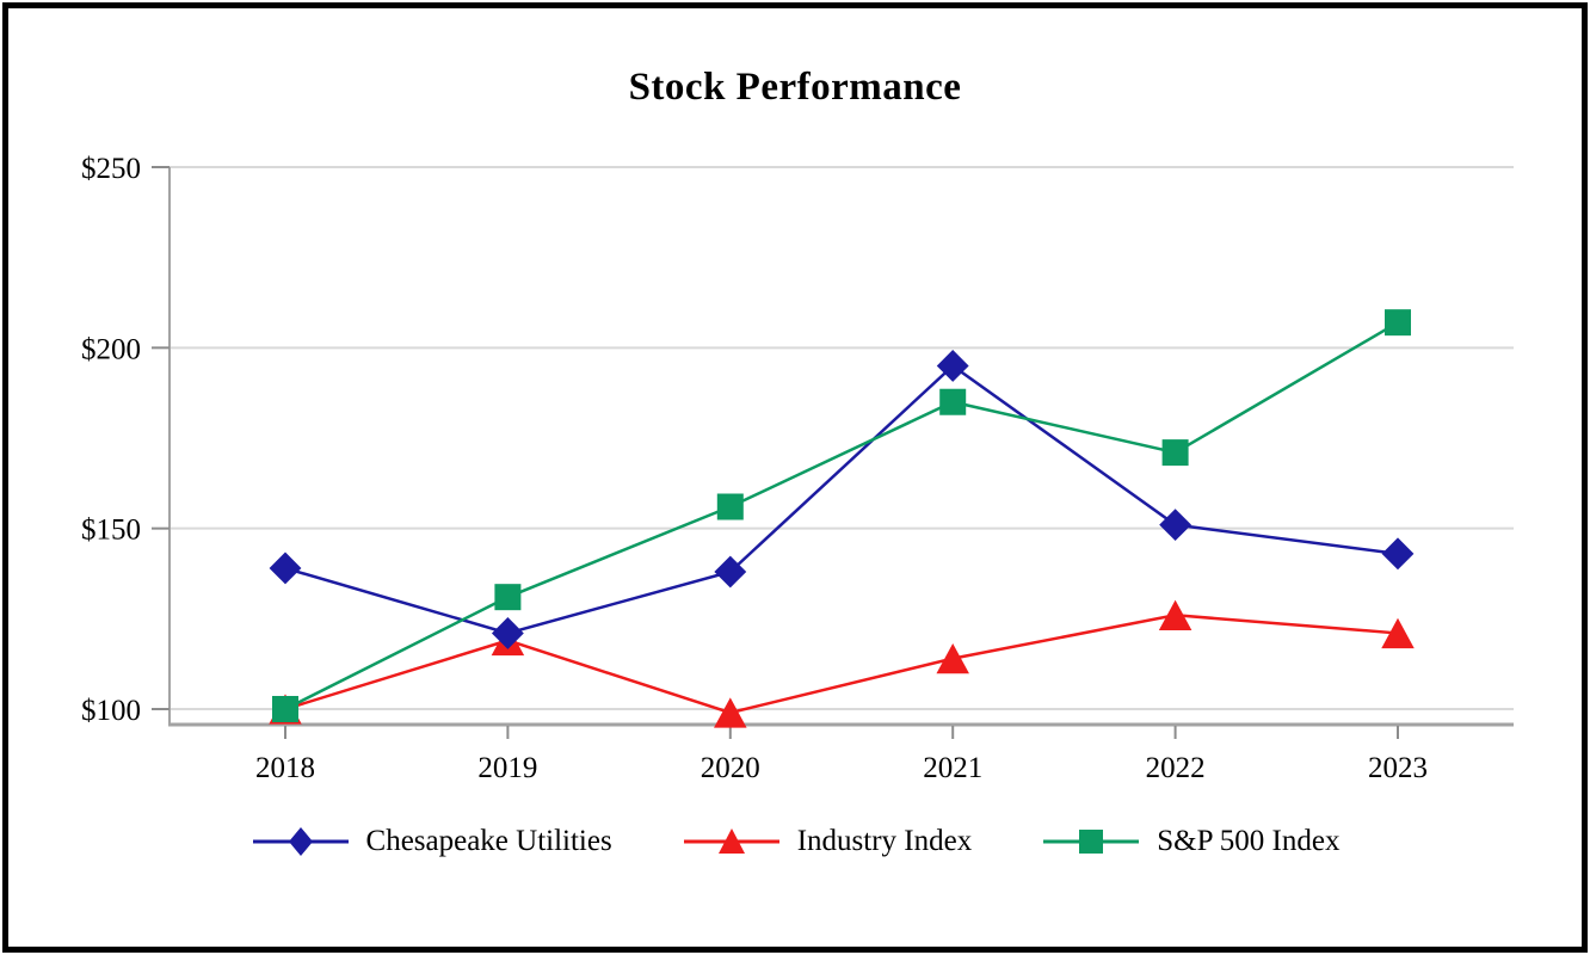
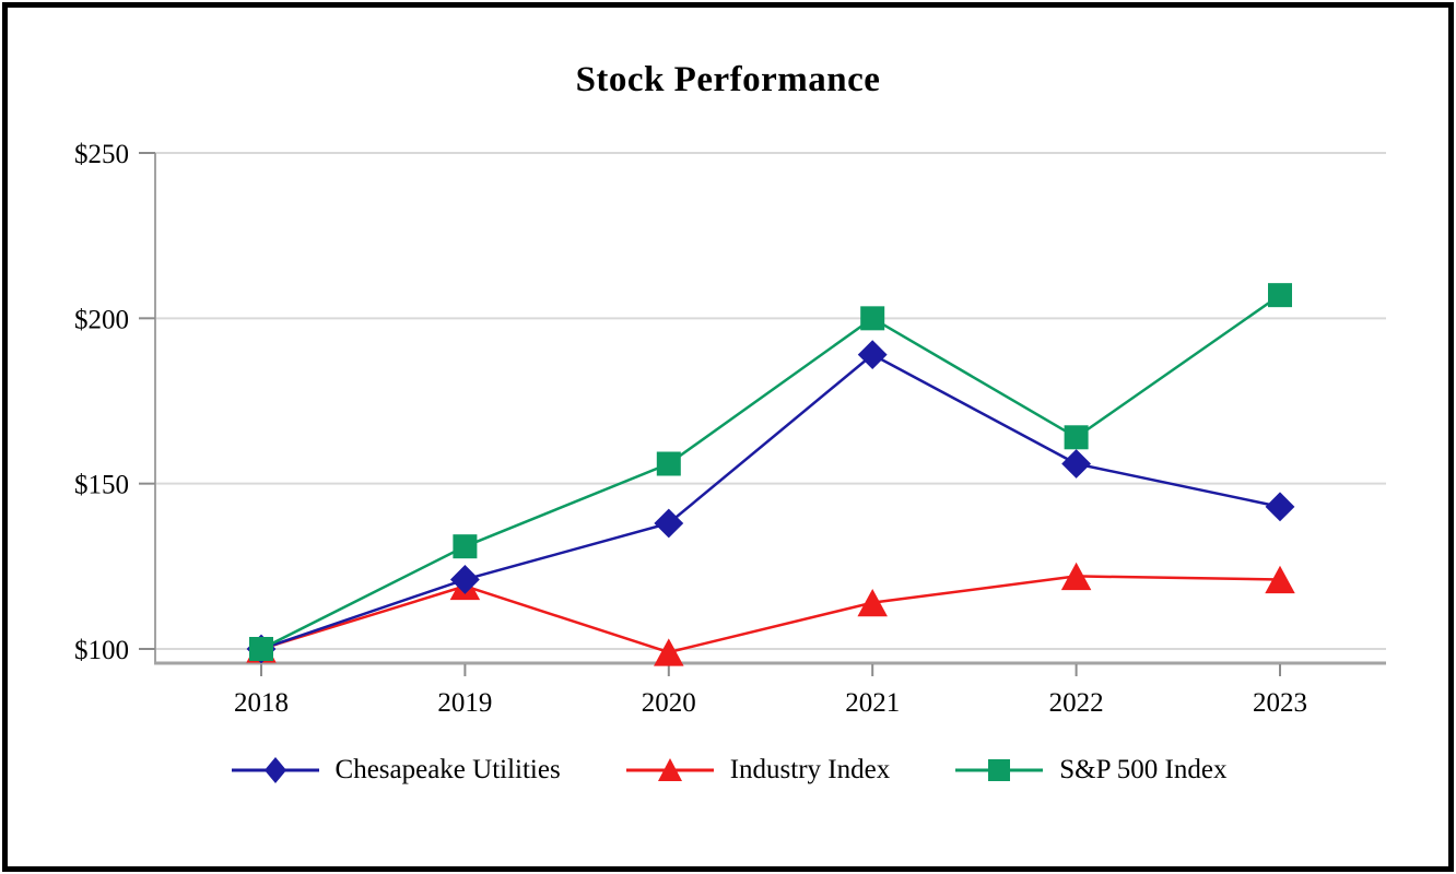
Chesapeake Utilities/2018: $139 -> $100
Chesapeake Utilities/2021: $195 -> $189
S&P 500 Index/2021: $185 -> $200
Chesapeake Utilities/2022: $151 -> $156
Industry Index/2022: $126 -> $122
S&P 500 Index/2022: $171 -> $164
